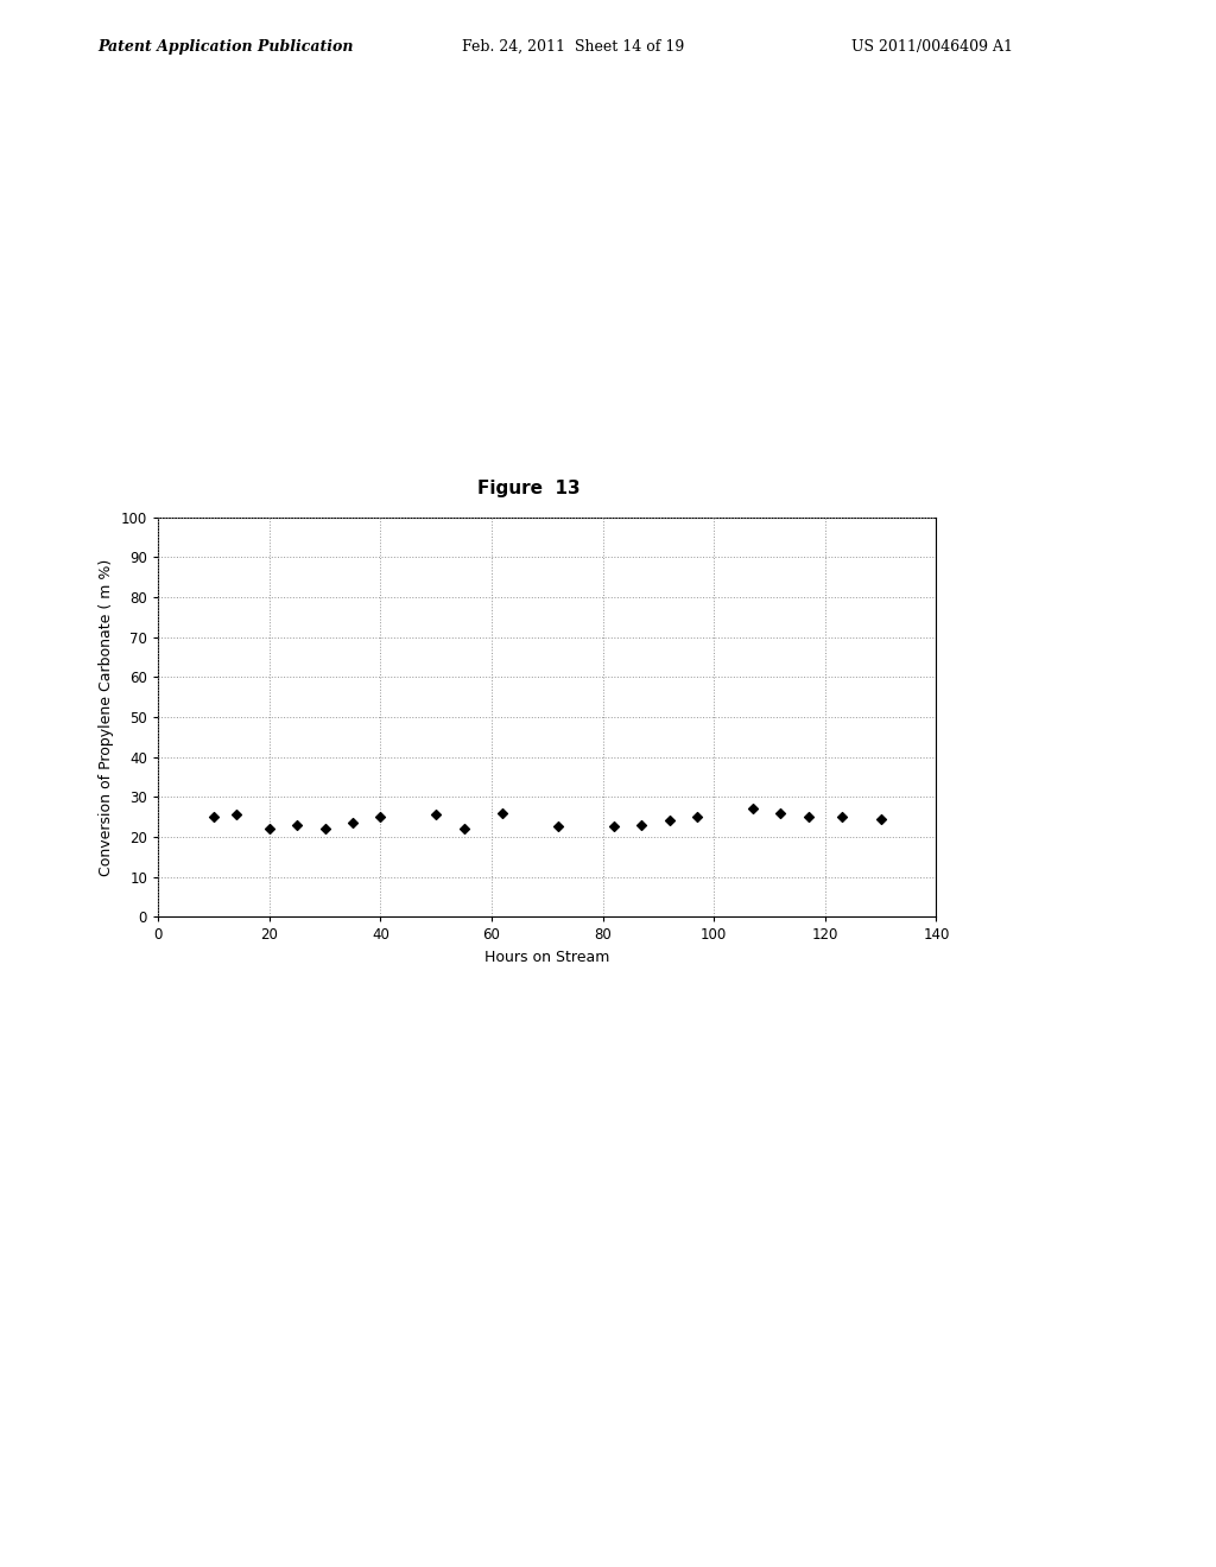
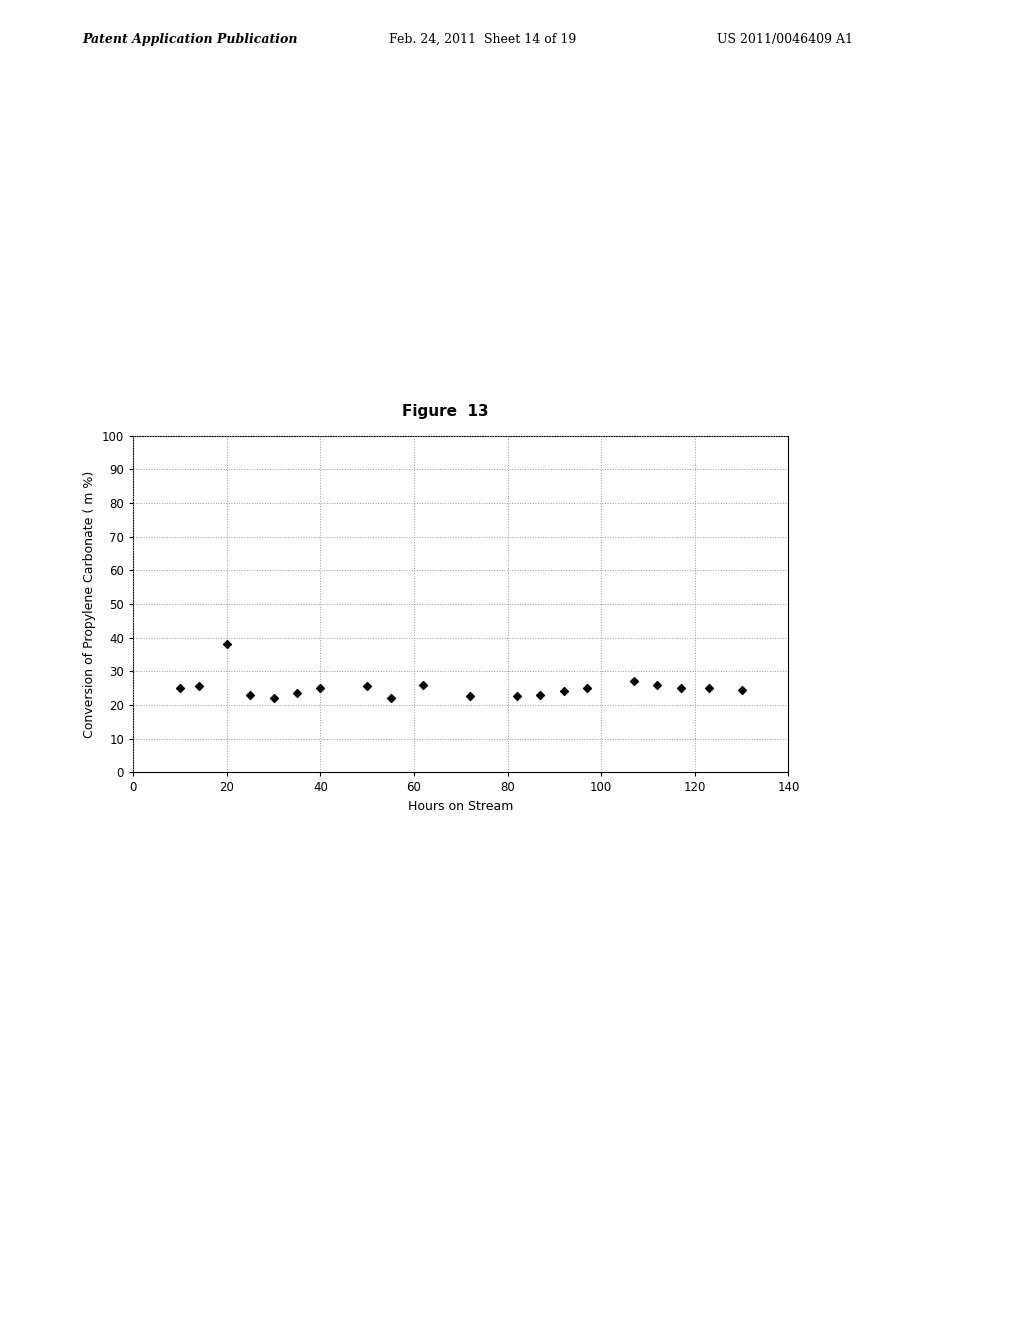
20: 22.0 -> 38.0
